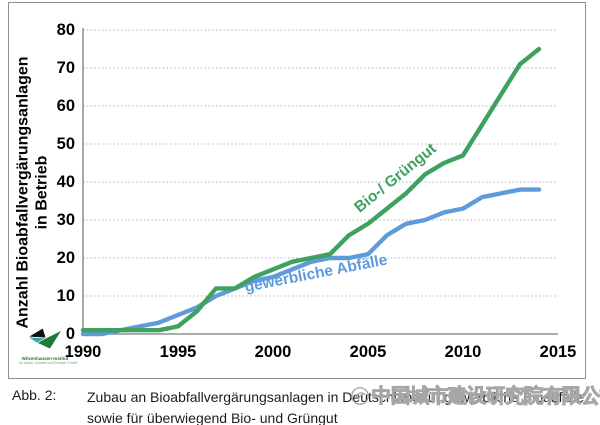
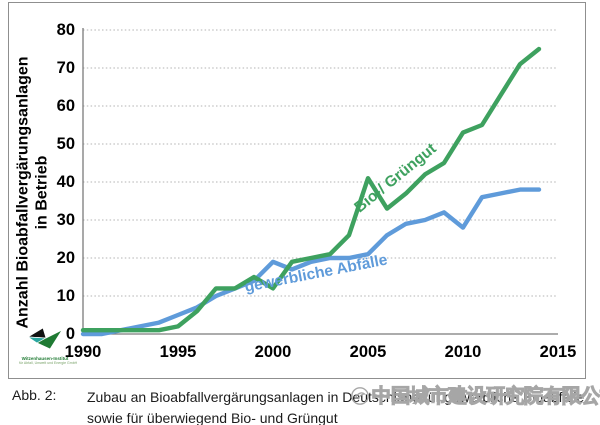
gewerbliche Abfälle/2000: 15 -> 19
Bio- / Grüngut/2000: 17 -> 12
Bio- / Grüngut/2005: 29 -> 41
gewerbliche Abfälle/2010: 33 -> 28
Bio- / Grüngut/2010: 47 -> 53
